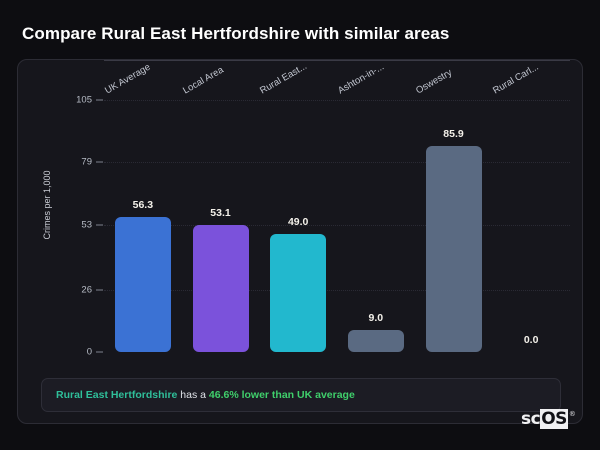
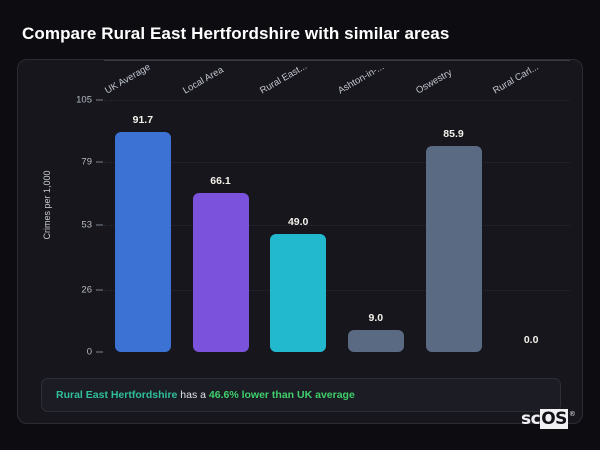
UK Average: 56.3 -> 91.7
Local Area: 53.1 -> 66.1
